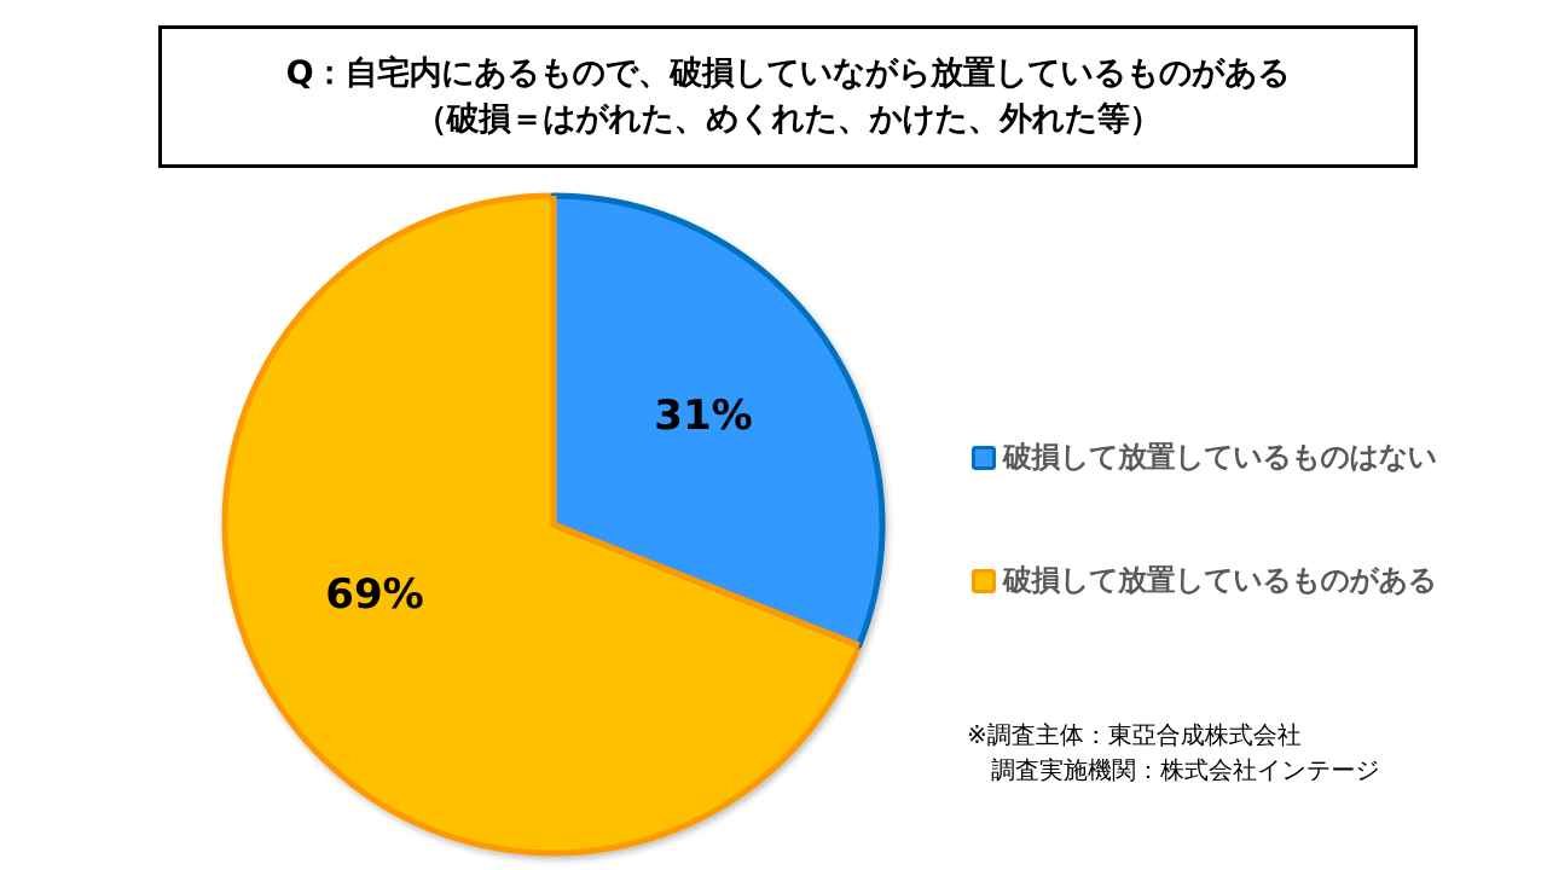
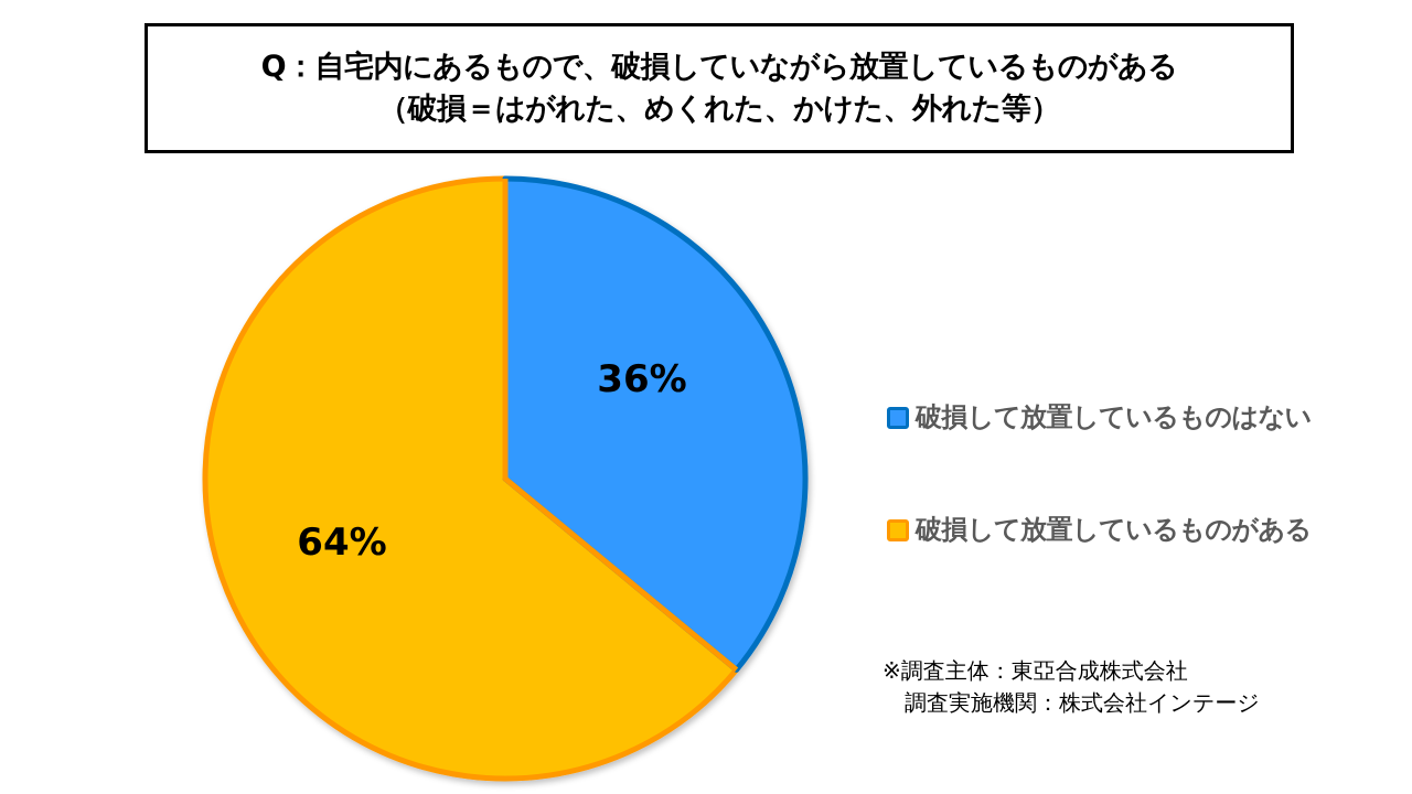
破損して放置しているものはない: 31% -> 36%
破損して放置しているものがある: 69% -> 64%
